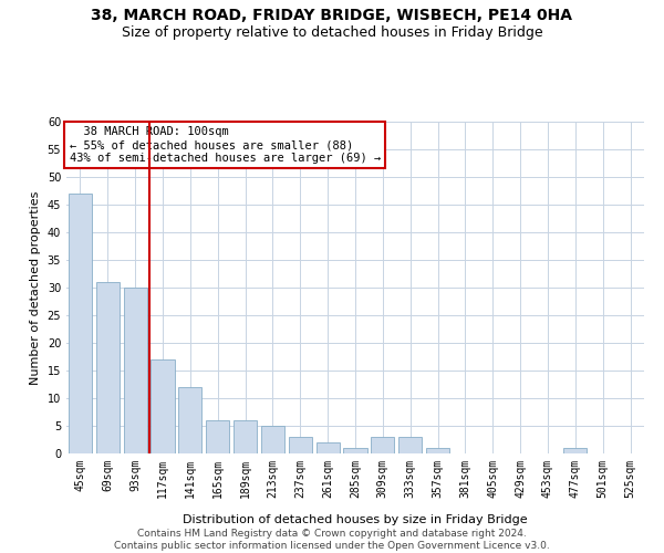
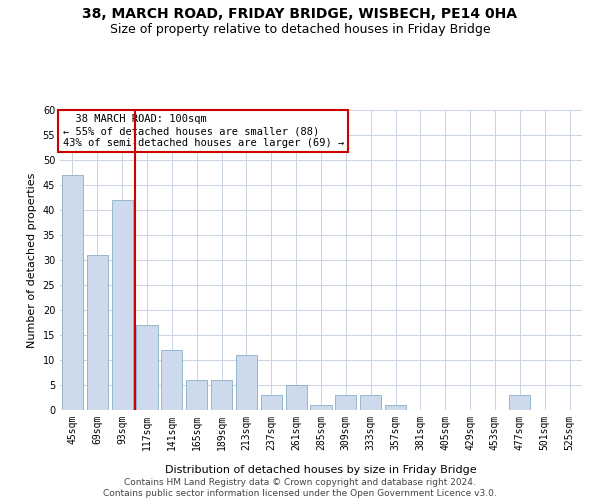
93sqm: 30 -> 42
213sqm: 5 -> 11
261sqm: 2 -> 5
477sqm: 1 -> 3
